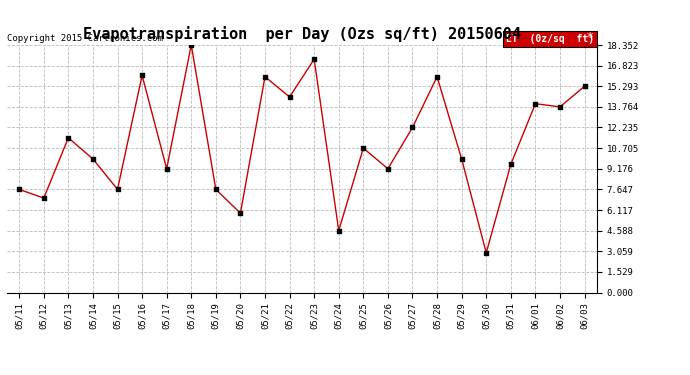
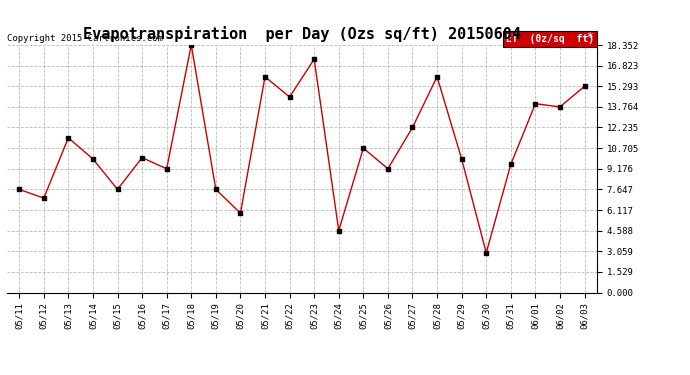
05/16: 16.1 -> 10.0
